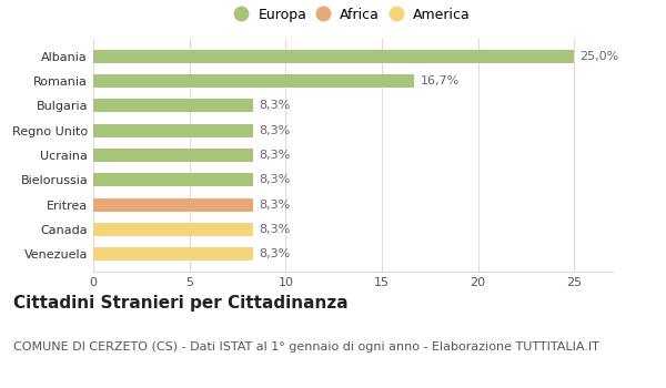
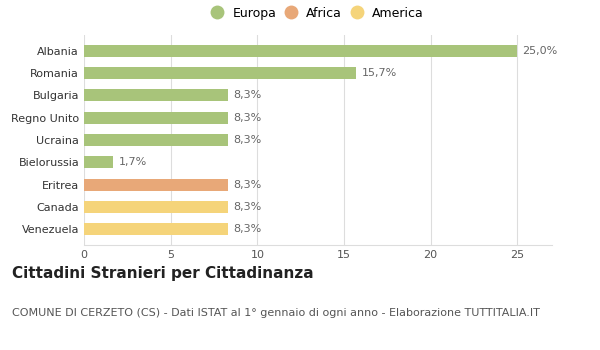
Romania: 16,7% -> 15,7%
Bielorussia: 8,3% -> 1,7%
